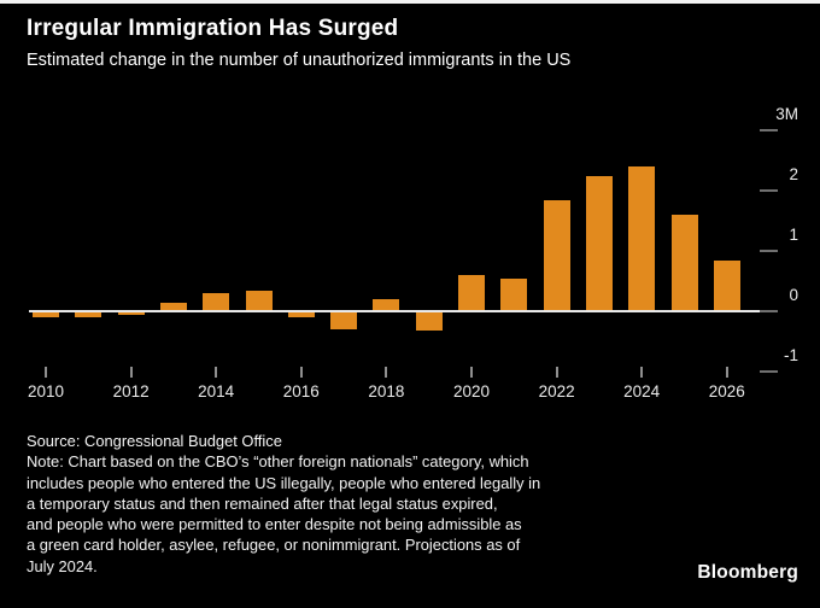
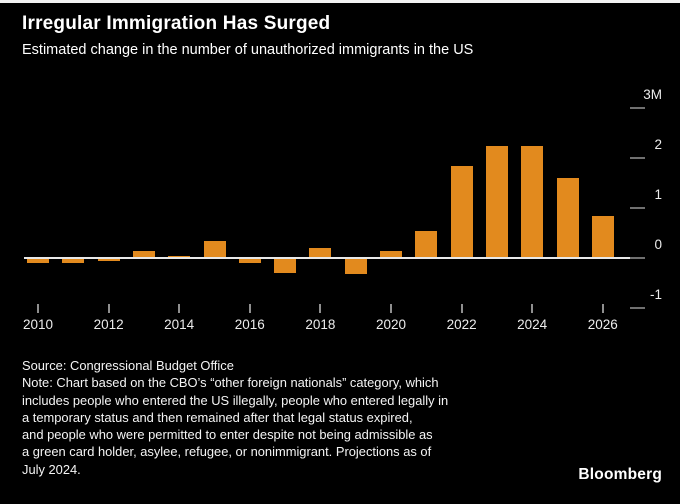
2014: 0.3M -> 0.1M
2020: 0.6M -> 0.1M
2024: 2.4M -> 2.2M
